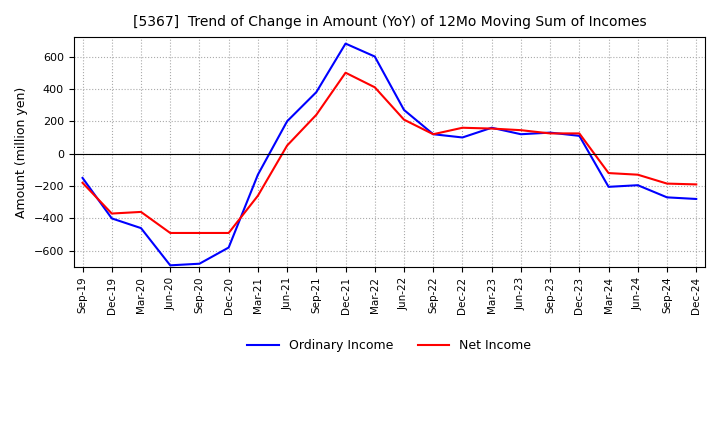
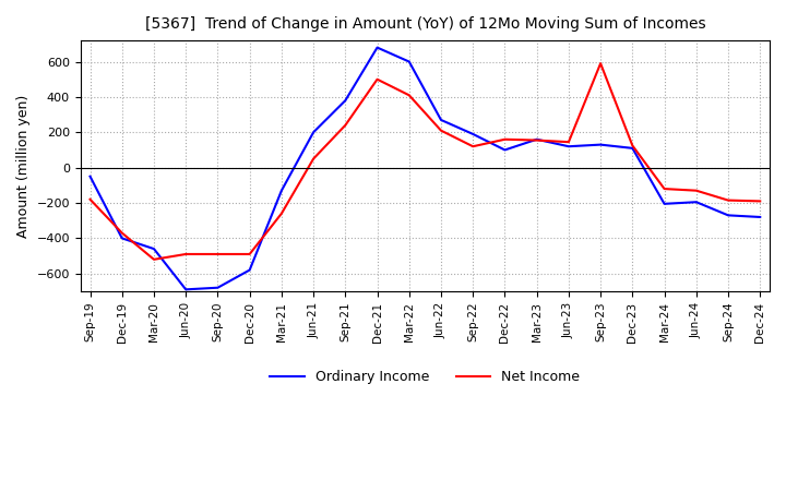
Ordinary Income/Sep-19: -150 -> -50
Net Income/Mar-20: -360 -> -520
Ordinary Income/Sep-22: 120 -> 190
Net Income/Sep-23: 120 -> 590
